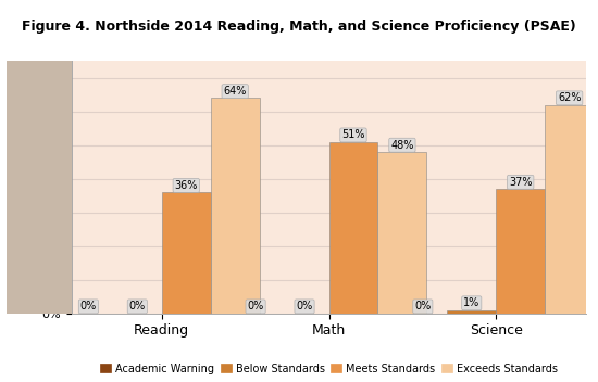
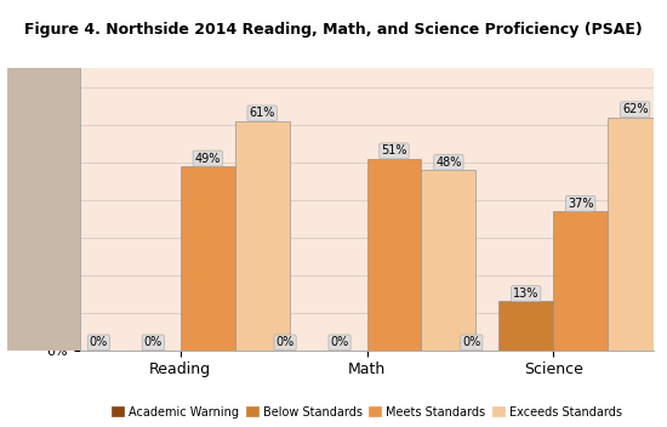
Meets Standards/Reading: 36% -> 49%
Exceeds Standards/Reading: 64% -> 61%
Below Standards/Science: 1% -> 13%
